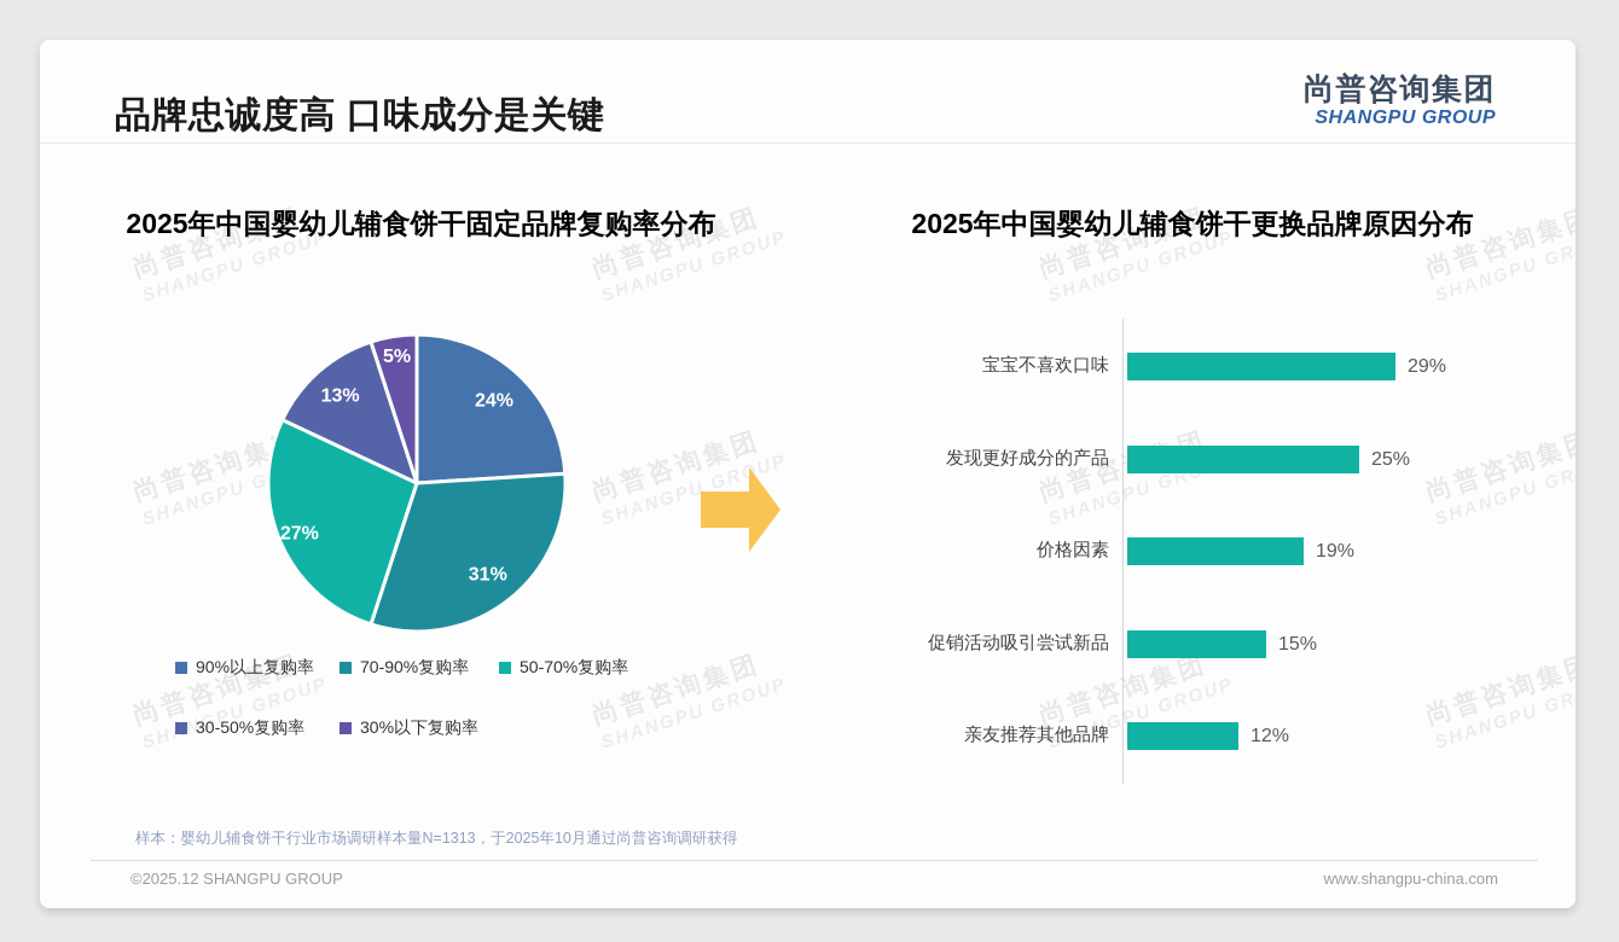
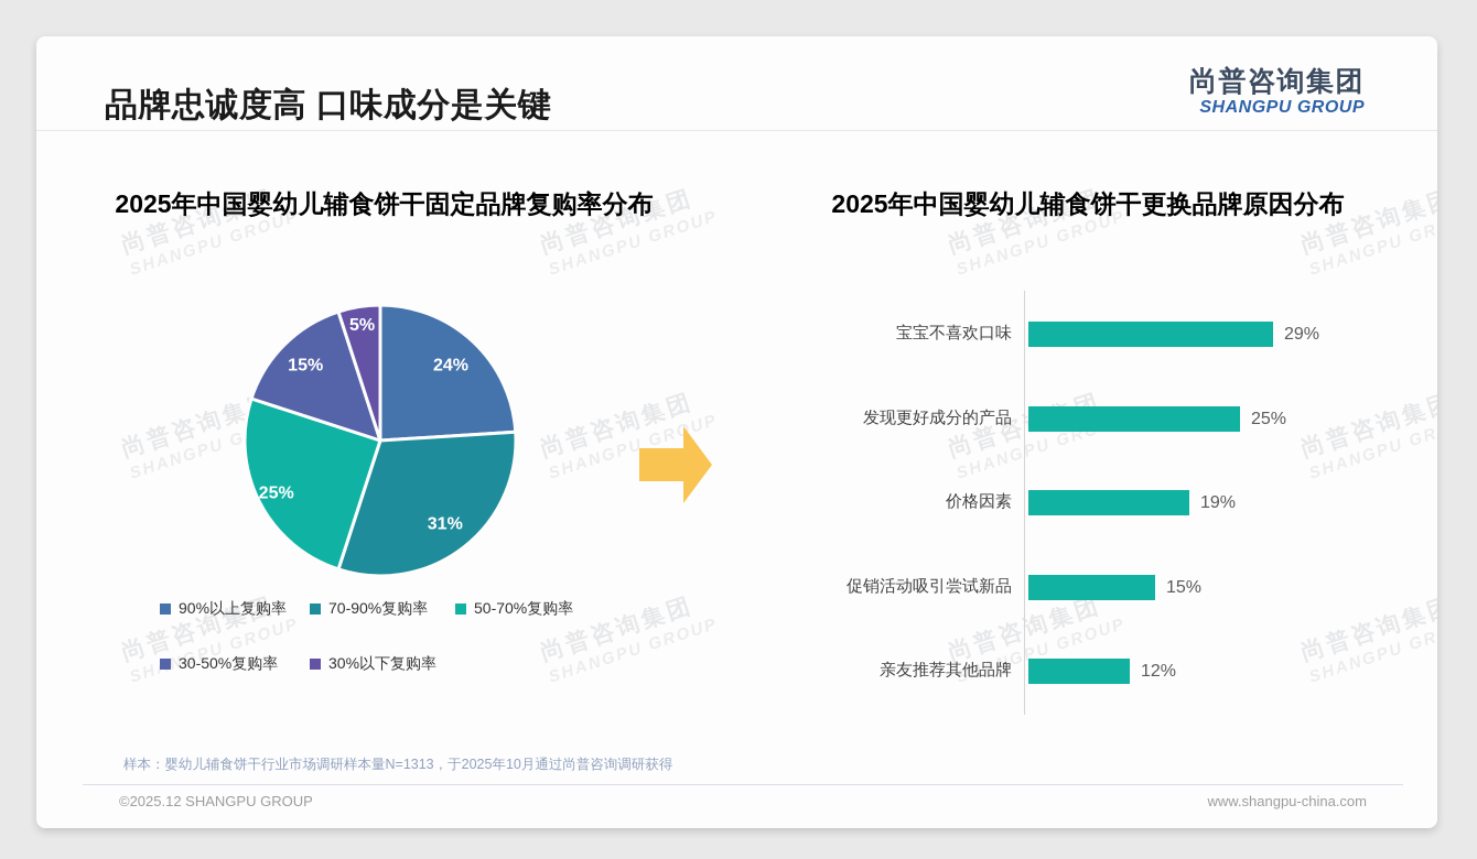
2025年中国婴幼儿辅食饼干固定品牌复购率分布/50-70%复购率: 27% -> 25%
2025年中国婴幼儿辅食饼干固定品牌复购率分布/30-50%复购率: 13% -> 15%
